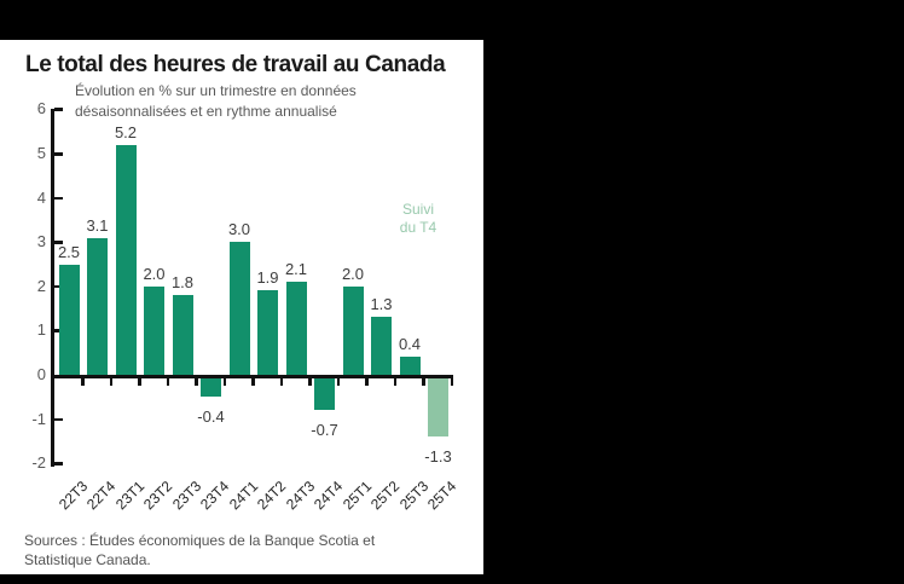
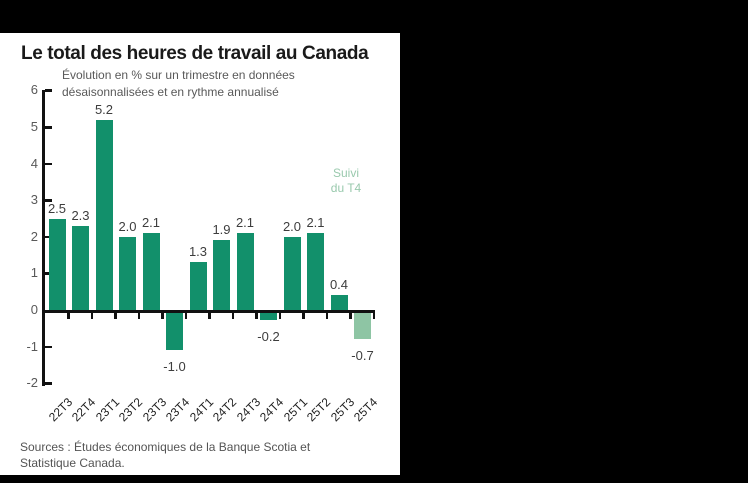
22T4: 3.1 -> 2.3
23T3: 1.8 -> 2.1
23T4: -0.4 -> -1.0
24T1: 3.0 -> 1.3
24T4: -0.7 -> -0.2
25T2: 1.3 -> 2.1
25T4: -1.3 -> -0.7
